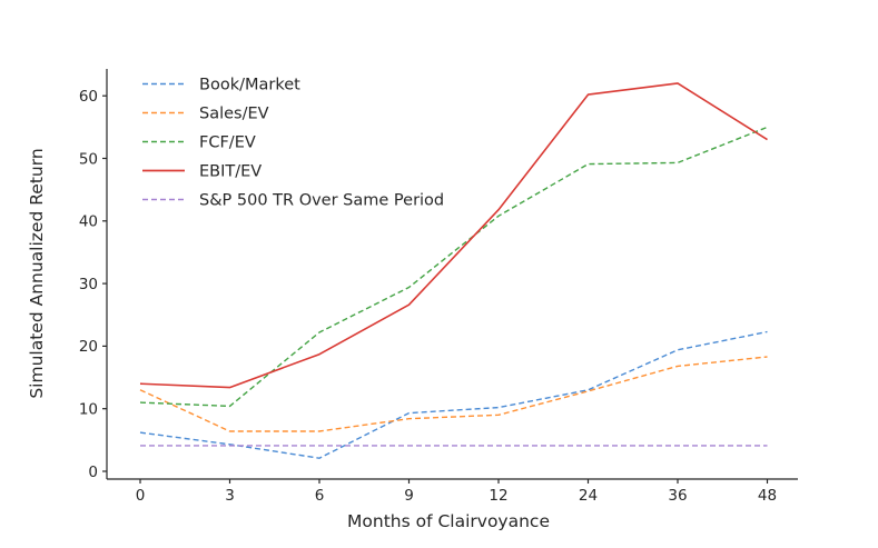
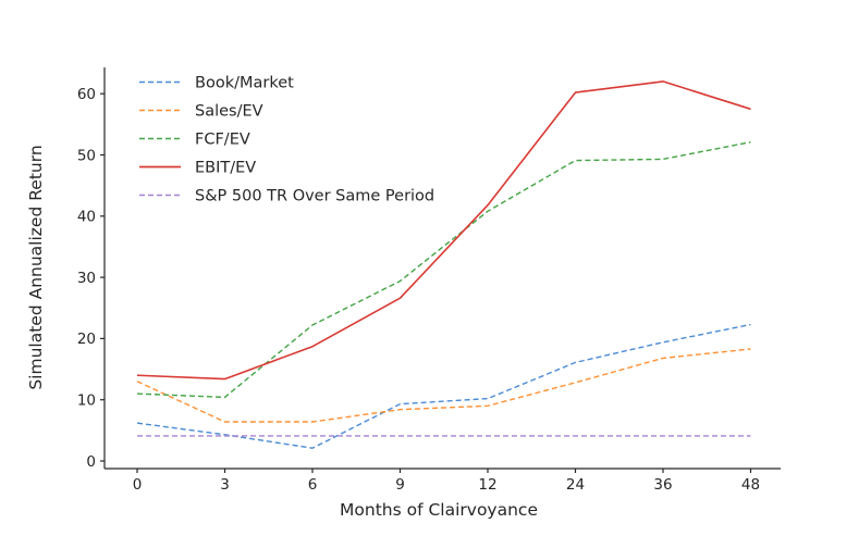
Book/Market/24: 13 -> 16
FCF/EV/48: 55 -> 52
EBIT/EV/48: 53 -> 58
